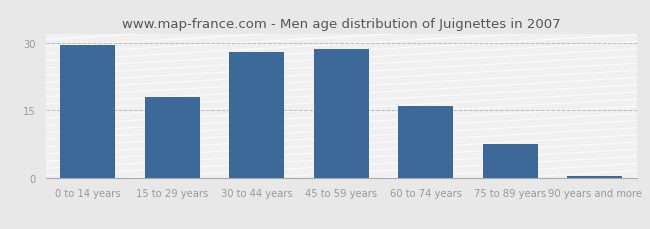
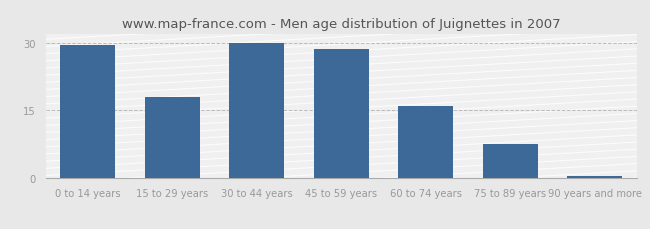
30 to 44 years: 28.0 -> 30.0
